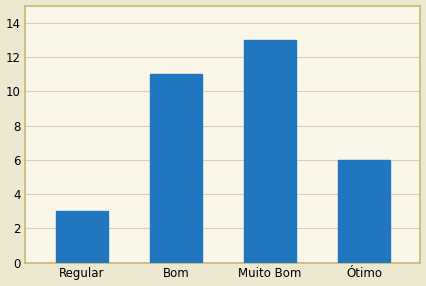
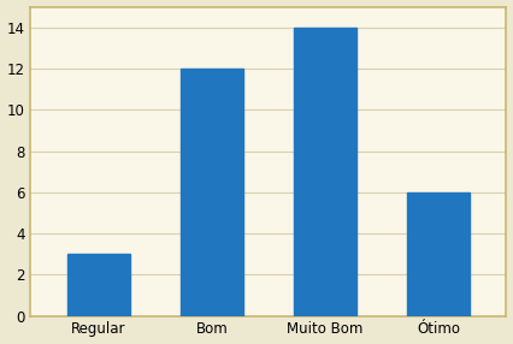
Bom: 11 -> 12
Muito Bom: 13 -> 14
